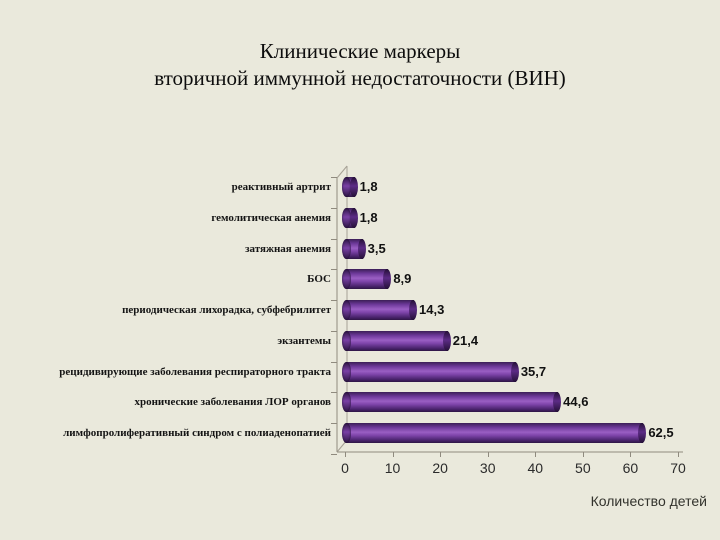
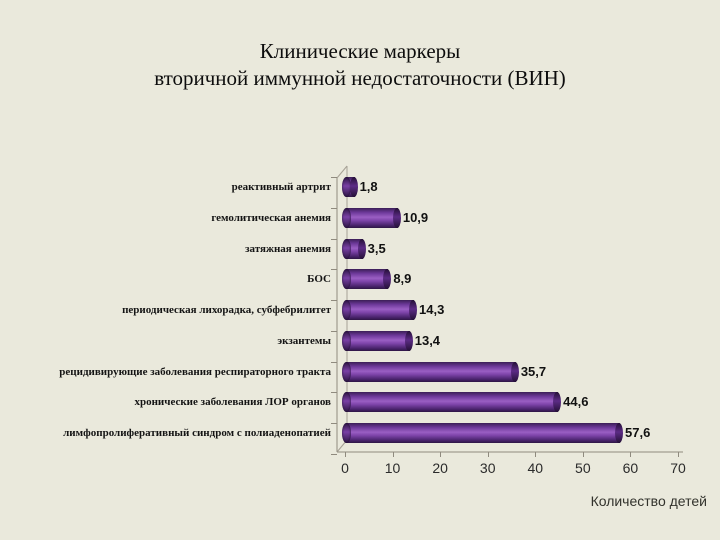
гемолитическая анемия: 1,8 -> 10,9
экзантемы: 21,4 -> 13,4
лимфопролиферативный синдром с полиаденопатией: 62,5 -> 57,6
